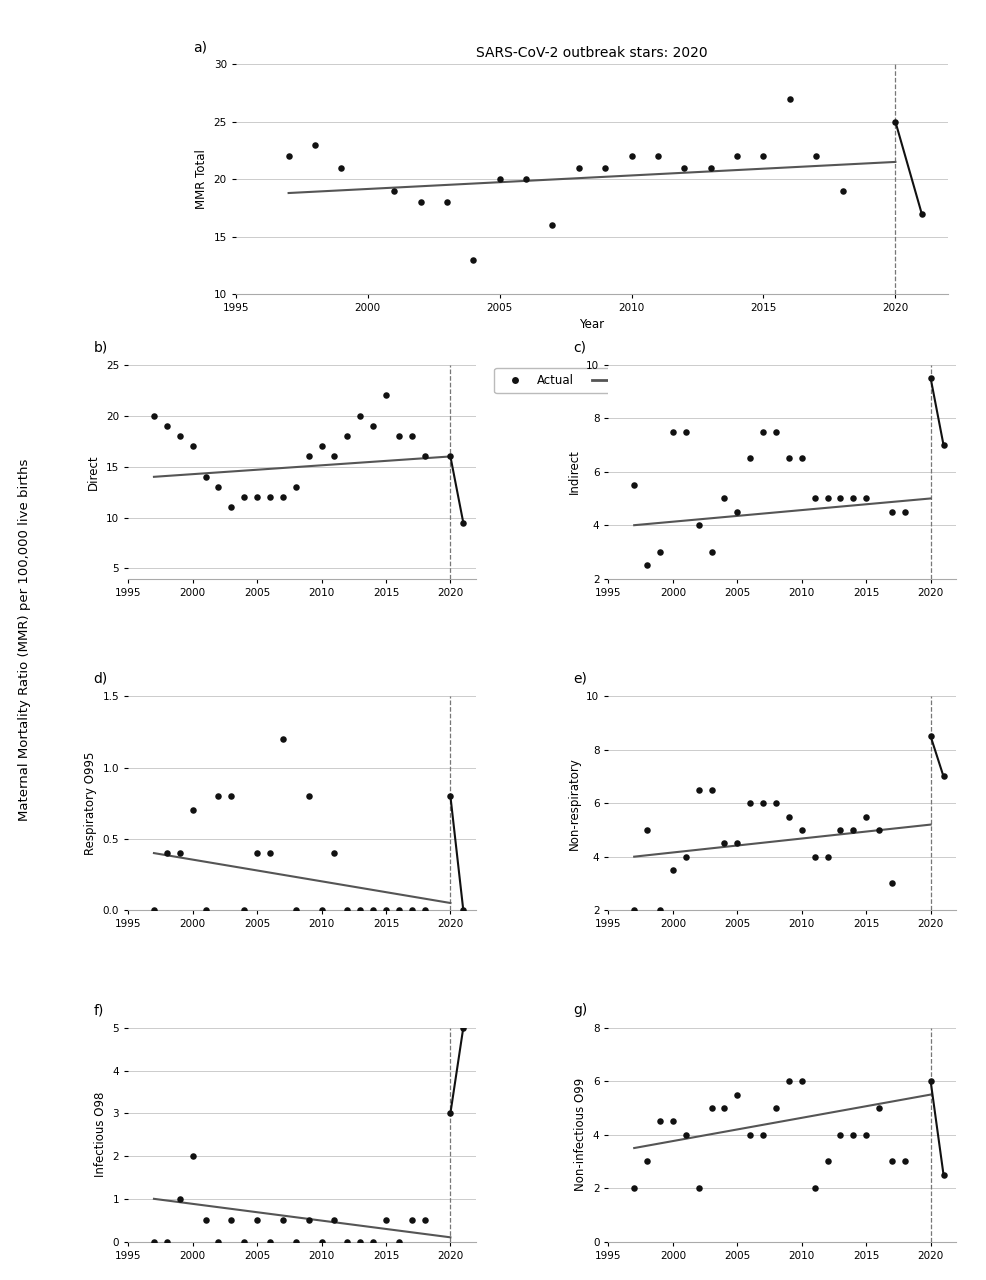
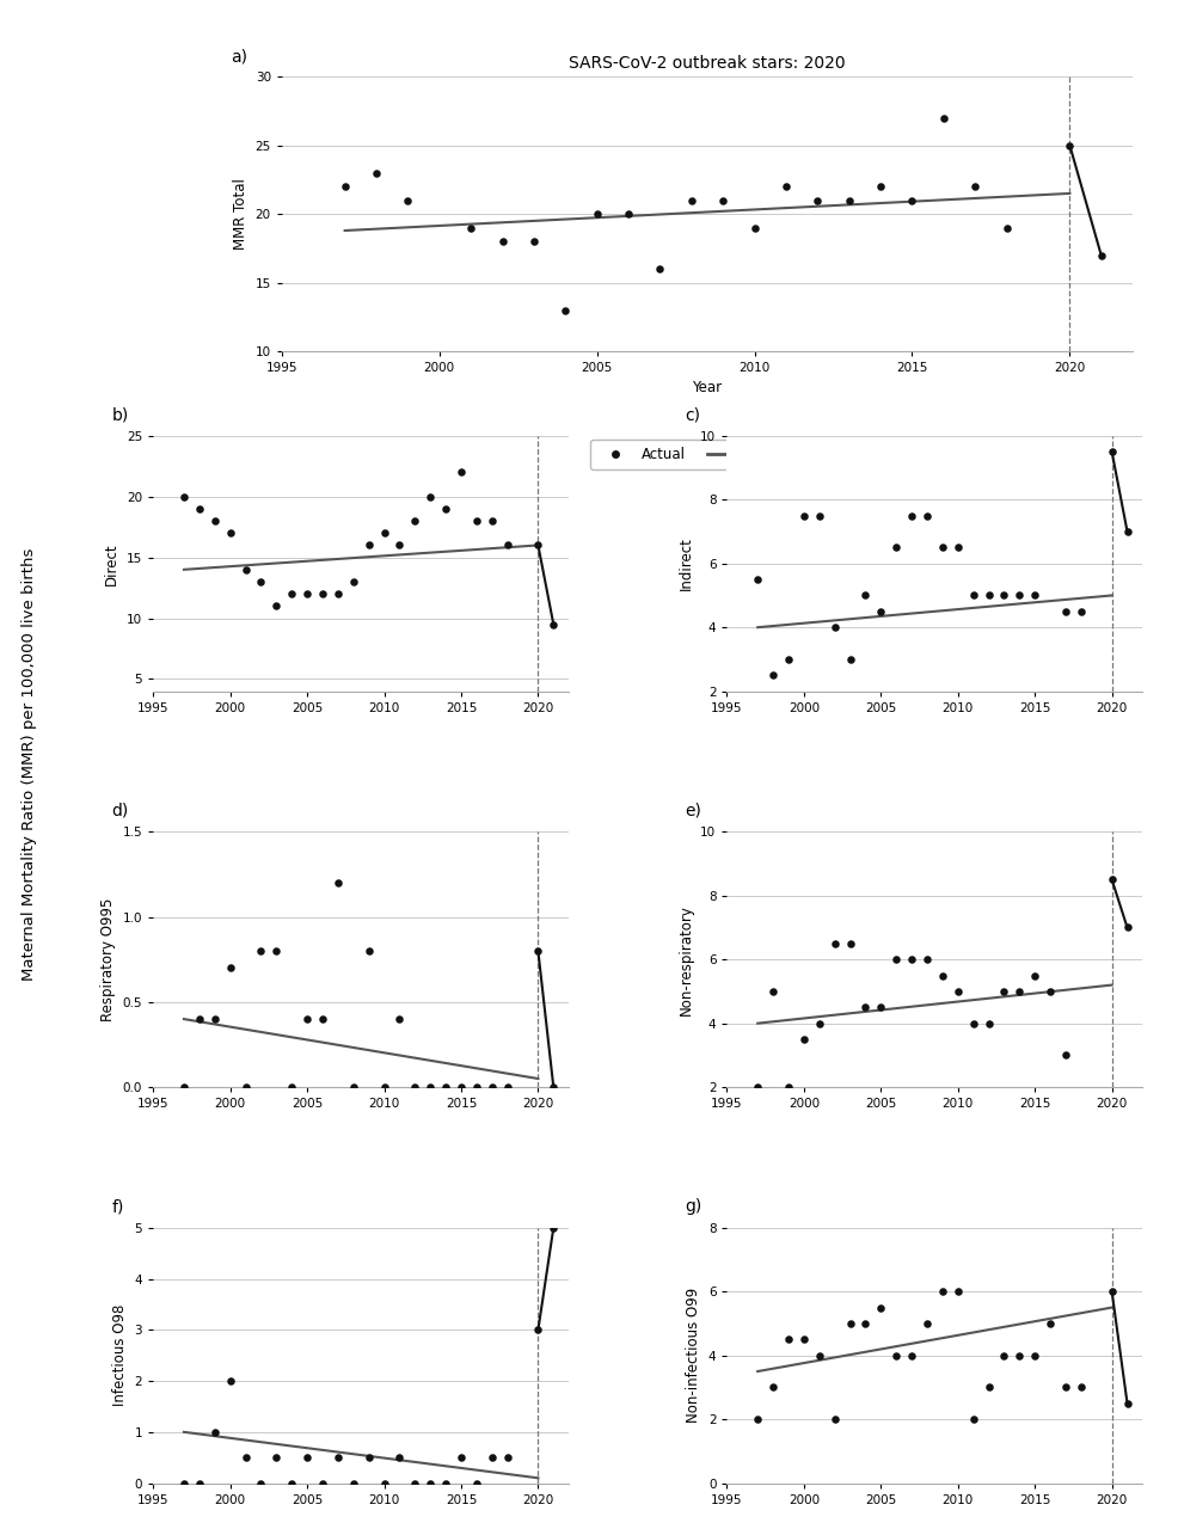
SARS-CoV-2 outbreak stars: 2020/2010: 22 -> 19
SARS-CoV-2 outbreak stars: 2020/2015: 22 -> 21
